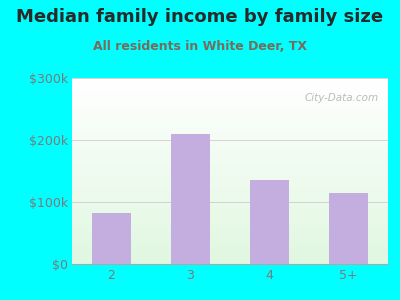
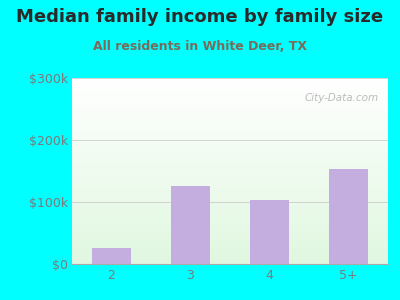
2: $83k -> $26k
3: $210k -> $126k
4: $135k -> $104k
5+: $115k -> $154k
